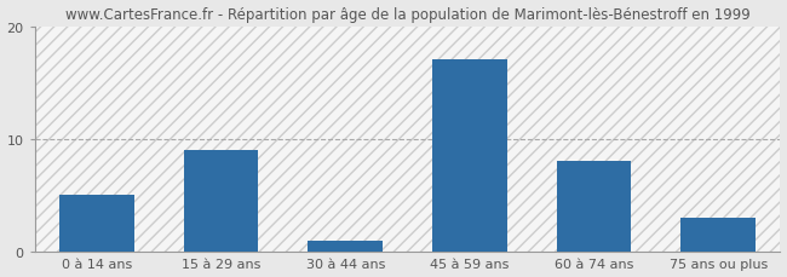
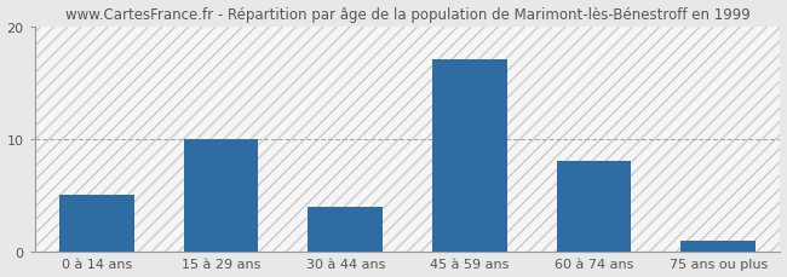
15 à 29 ans: 9 -> 10
30 à 44 ans: 1 -> 4
75 ans ou plus: 3 -> 1
